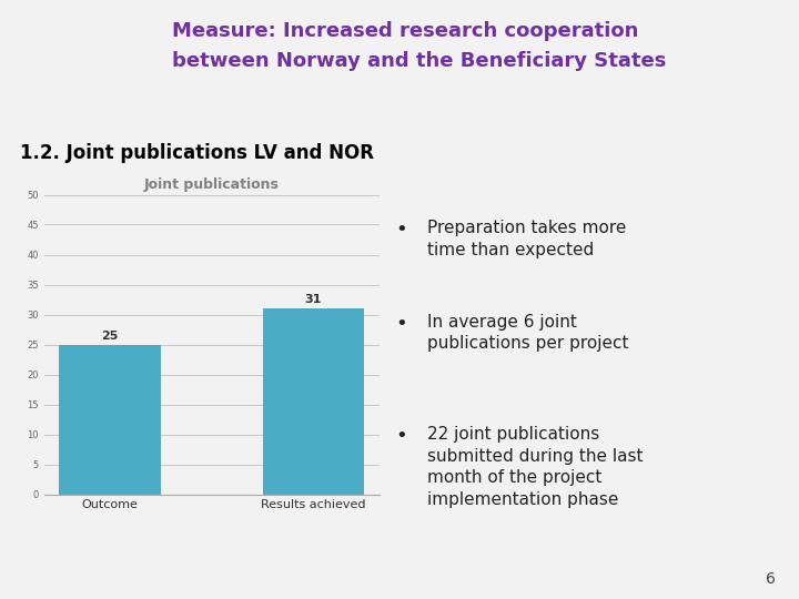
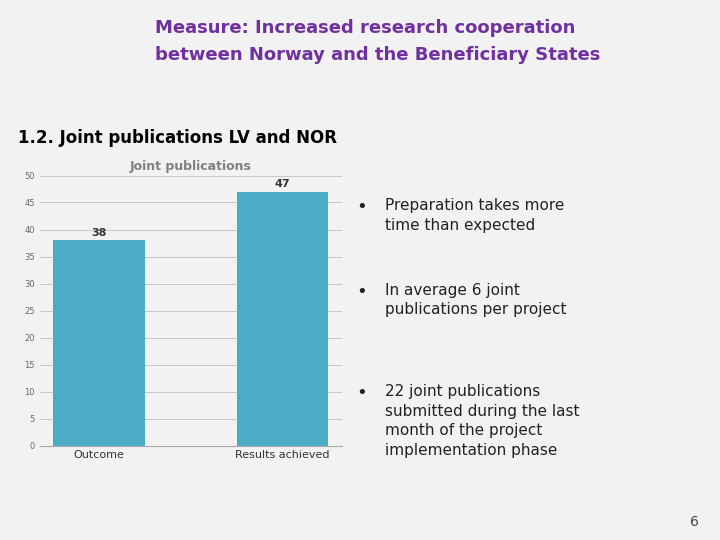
Outcome: 25 -> 38
Results achieved: 31 -> 47
